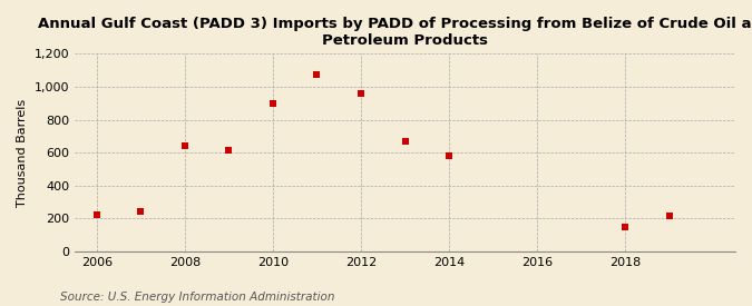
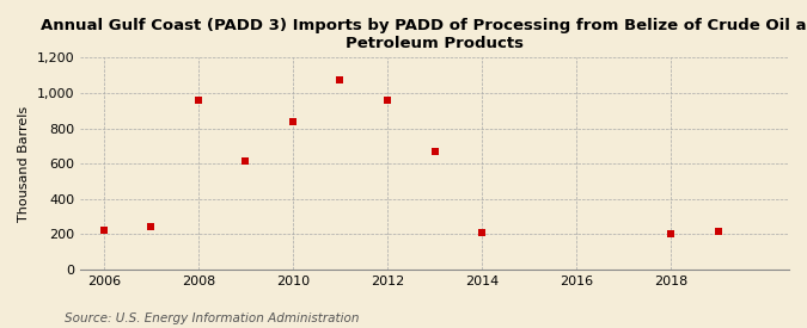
2008: 640 -> 960
2010: 900 -> 840
2014: 580 -> 210
2018: 150 -> 200
